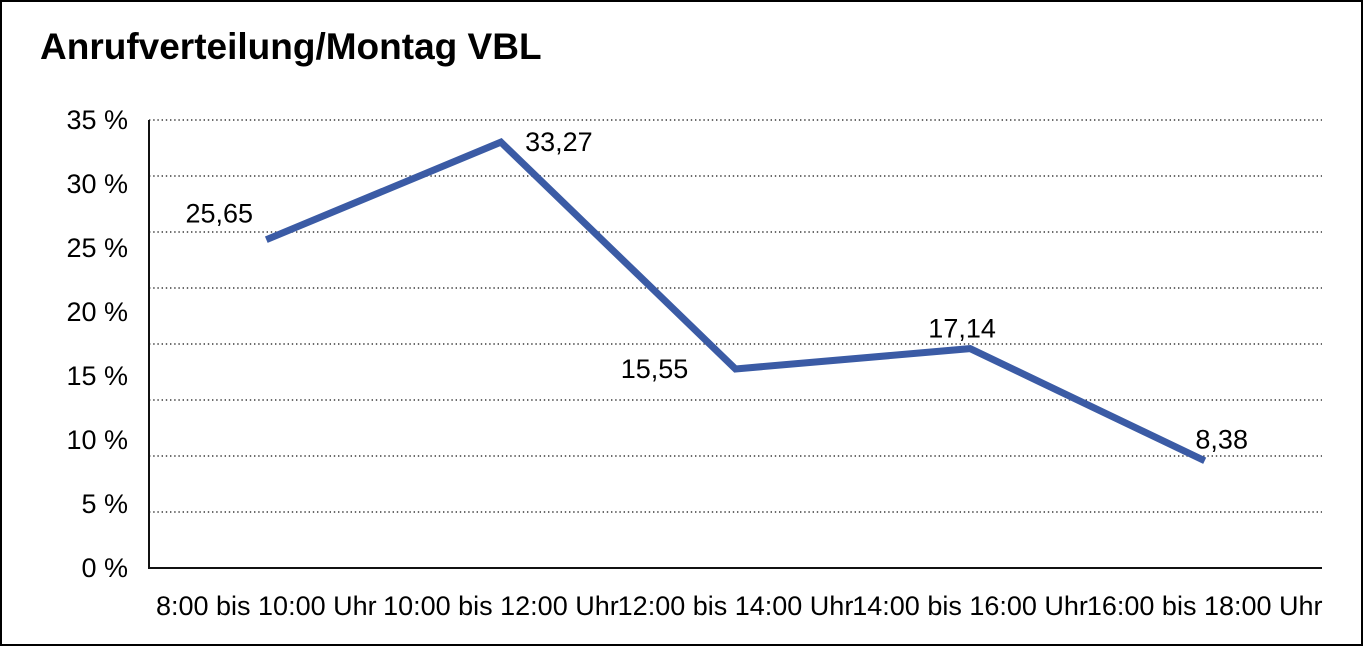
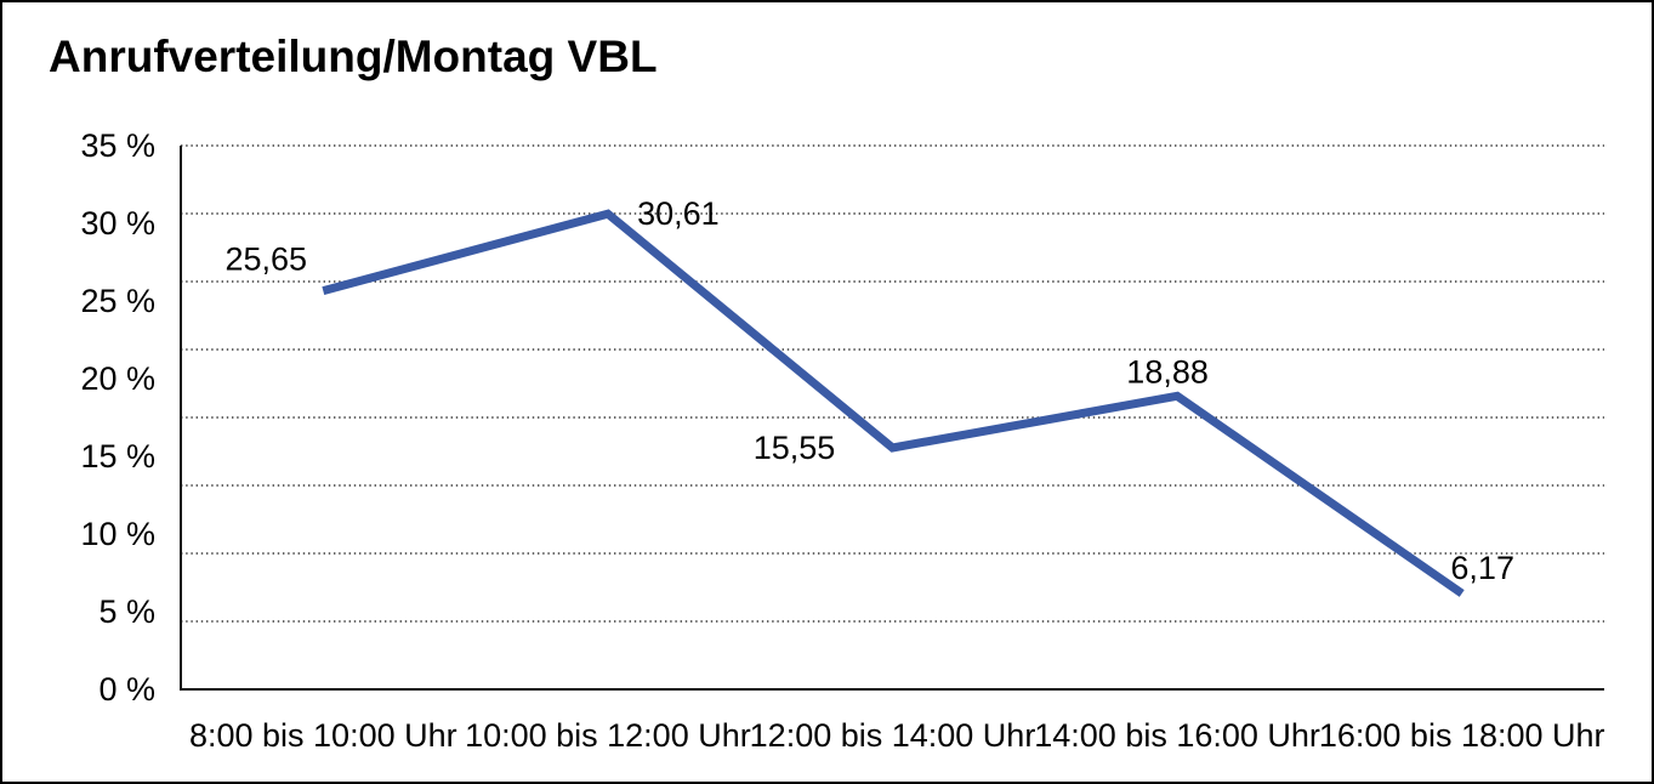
10:00 bis 12:00 Uhr: 33,27 -> 30,61
14:00 bis 16:00 Uhr: 17,14 -> 18,88
16:00 bis 18:00 Uhr: 8,38 -> 6,17
